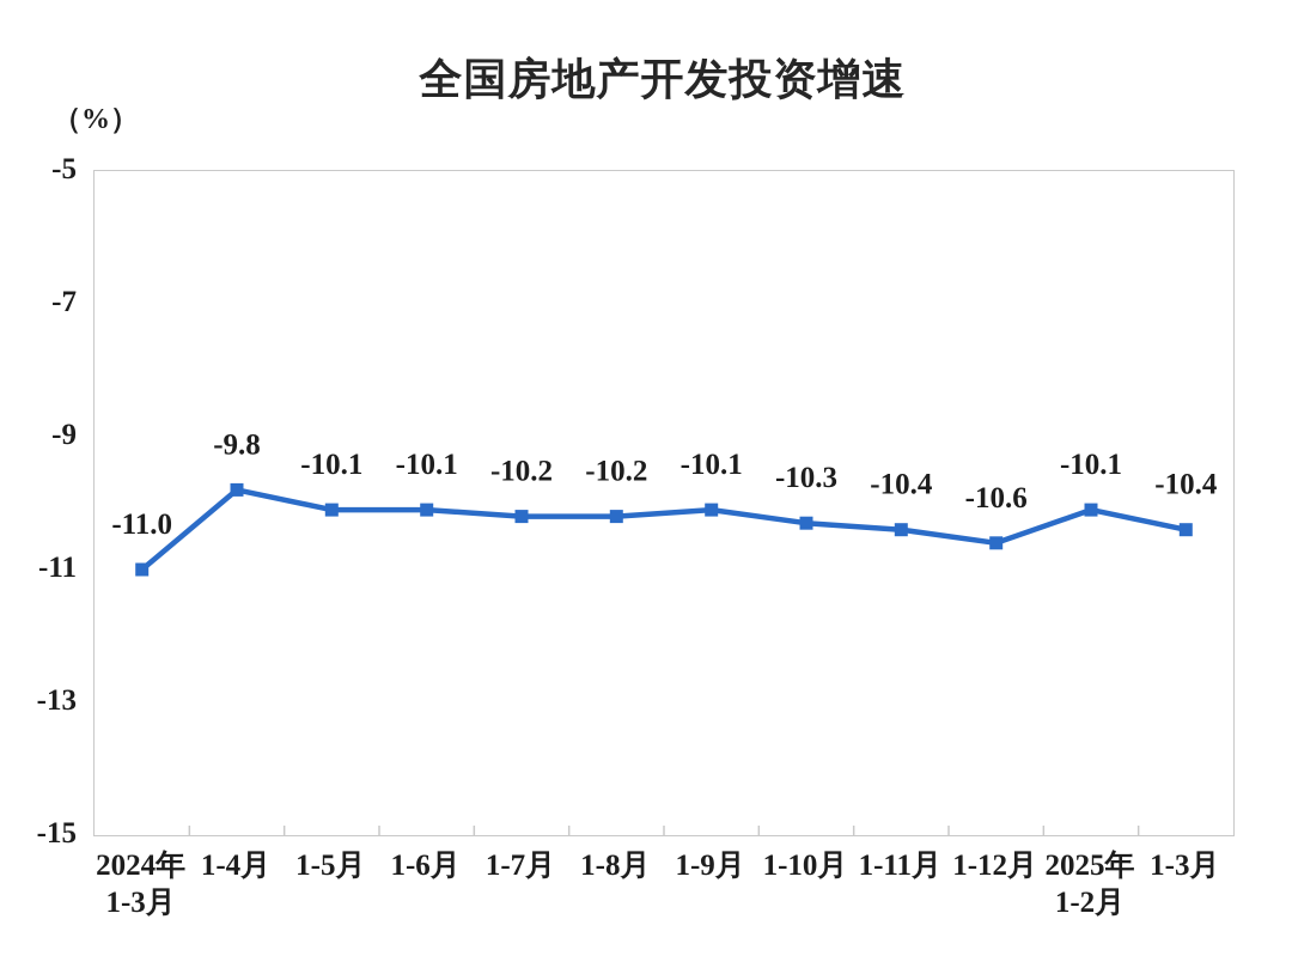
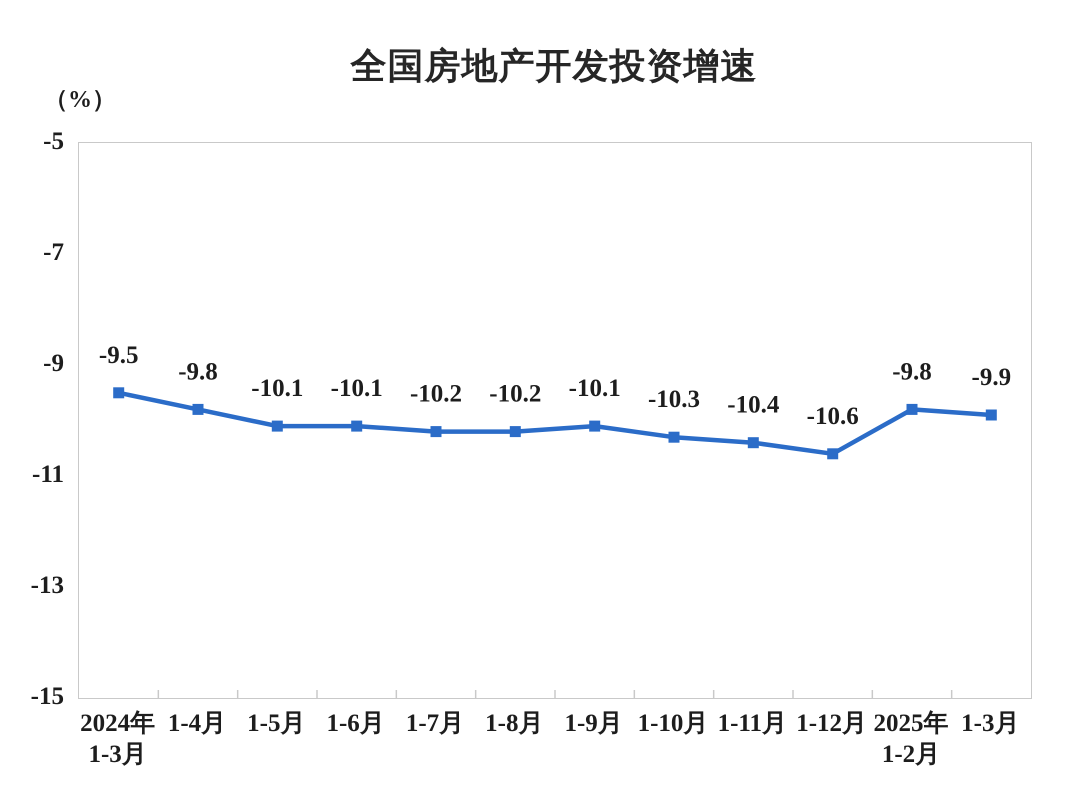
2024年 1-3月: -11.0 -> -9.5
2025年 1-2月: -10.1 -> -9.8
1-3月: -10.4 -> -9.9
